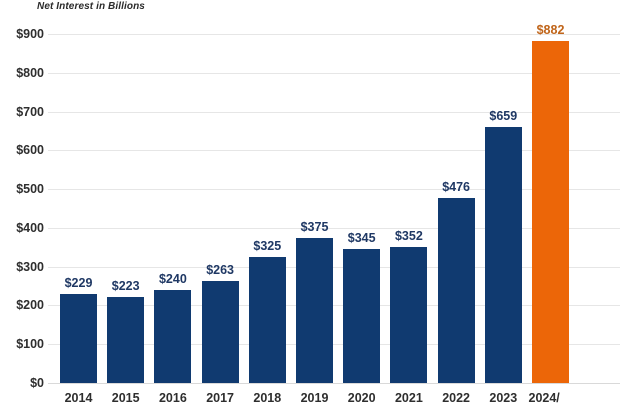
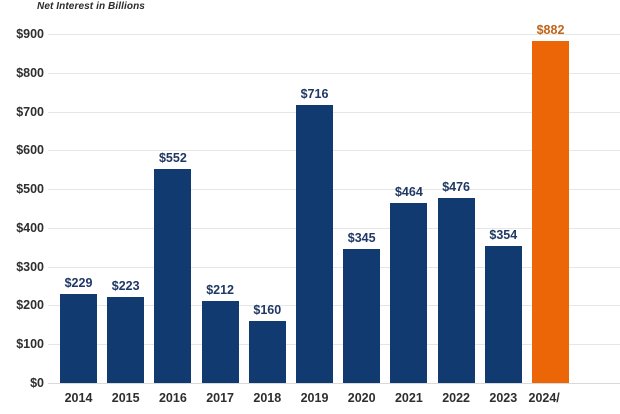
2016: $240 -> $552
2017: $263 -> $212
2018: $325 -> $160
2019: $375 -> $716
2021: $352 -> $464
2023: $659 -> $354
